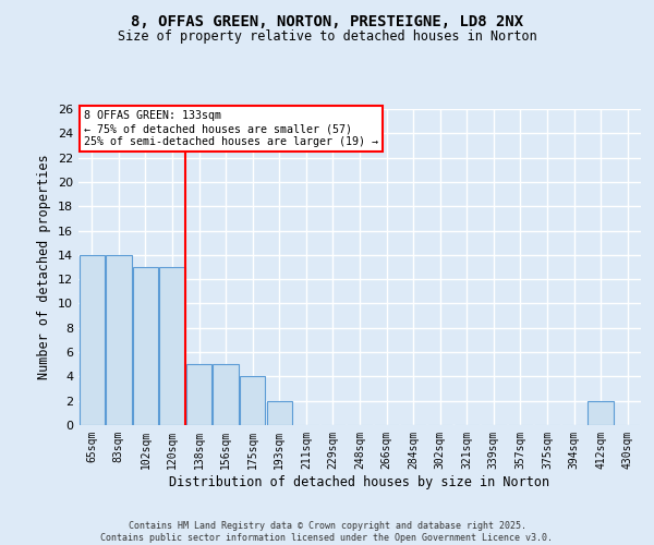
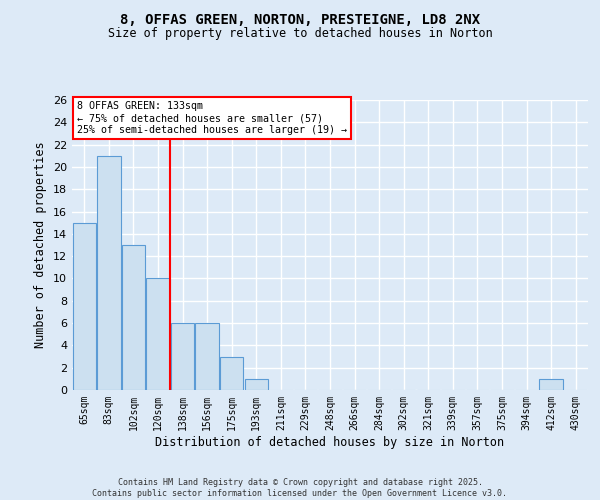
65sqm: 14 -> 15
83sqm: 14 -> 21
120sqm: 13 -> 10
138sqm: 5 -> 6
156sqm: 5 -> 6
175sqm: 4 -> 3
193sqm: 2 -> 1
412sqm: 2 -> 1
